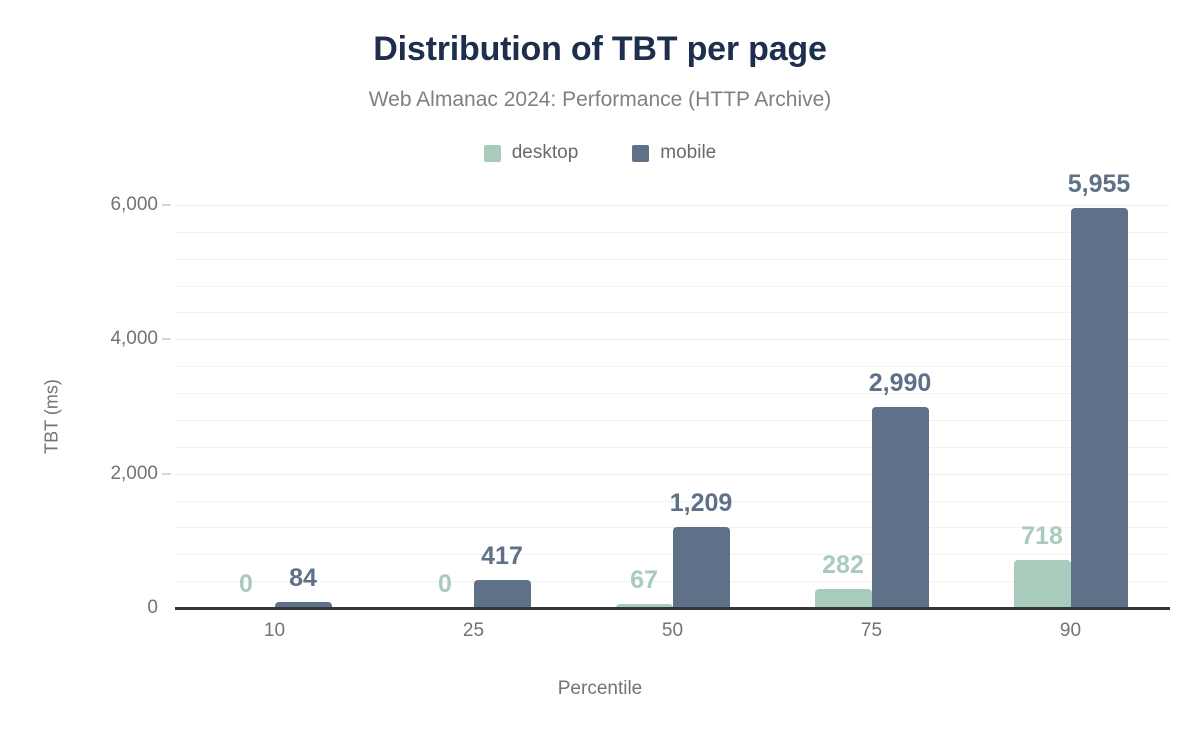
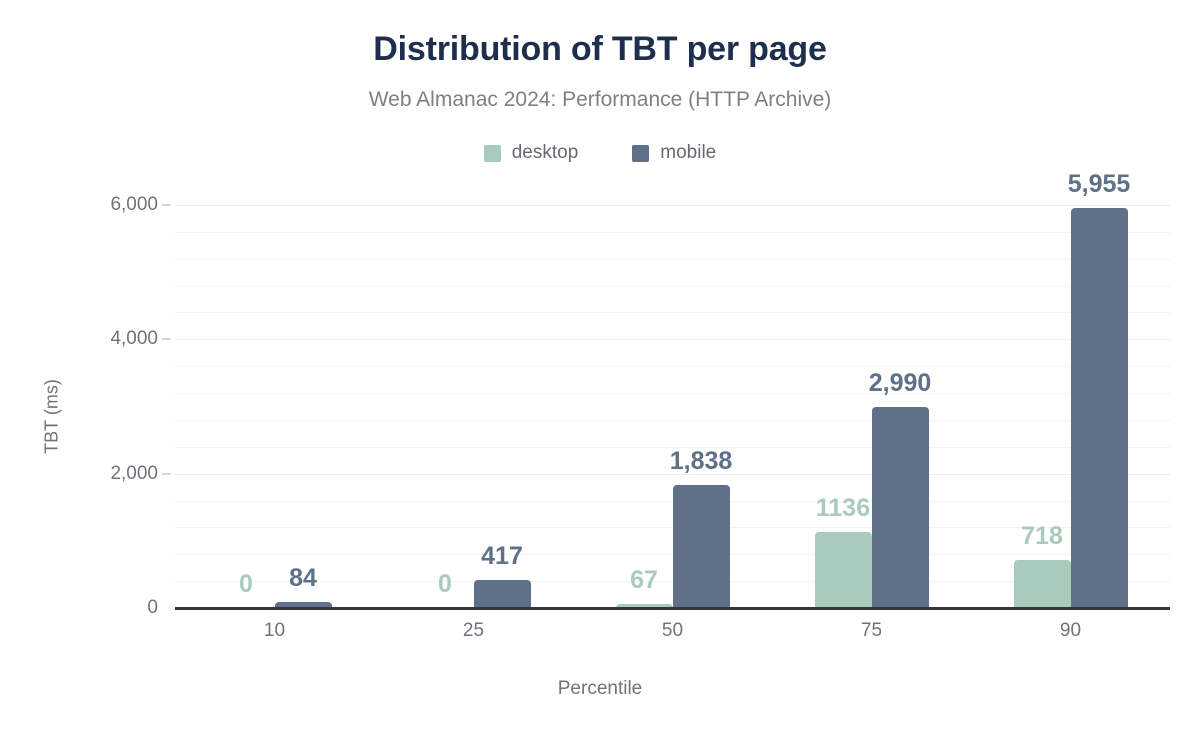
mobile/50: 1,209 -> 1,838
desktop/75: 282 -> 1136
